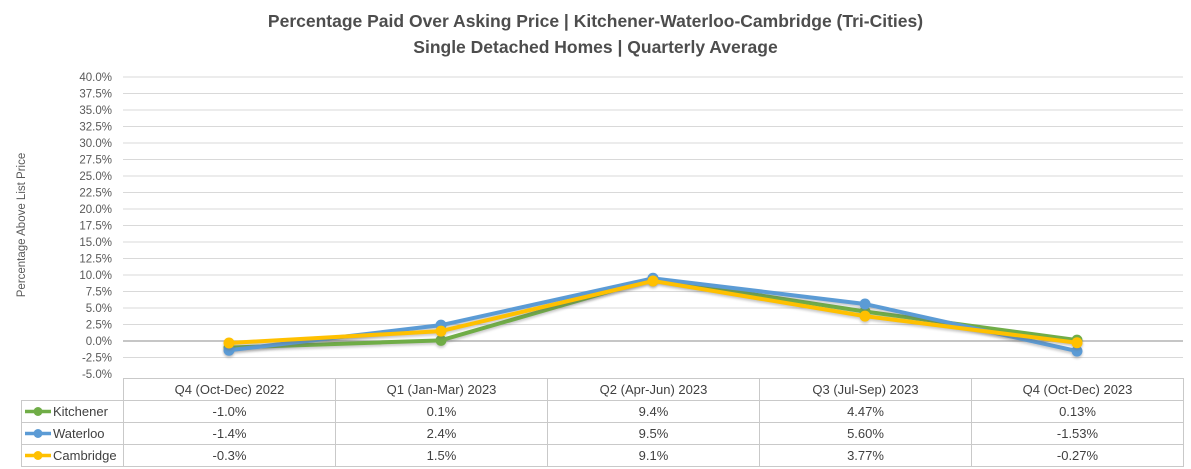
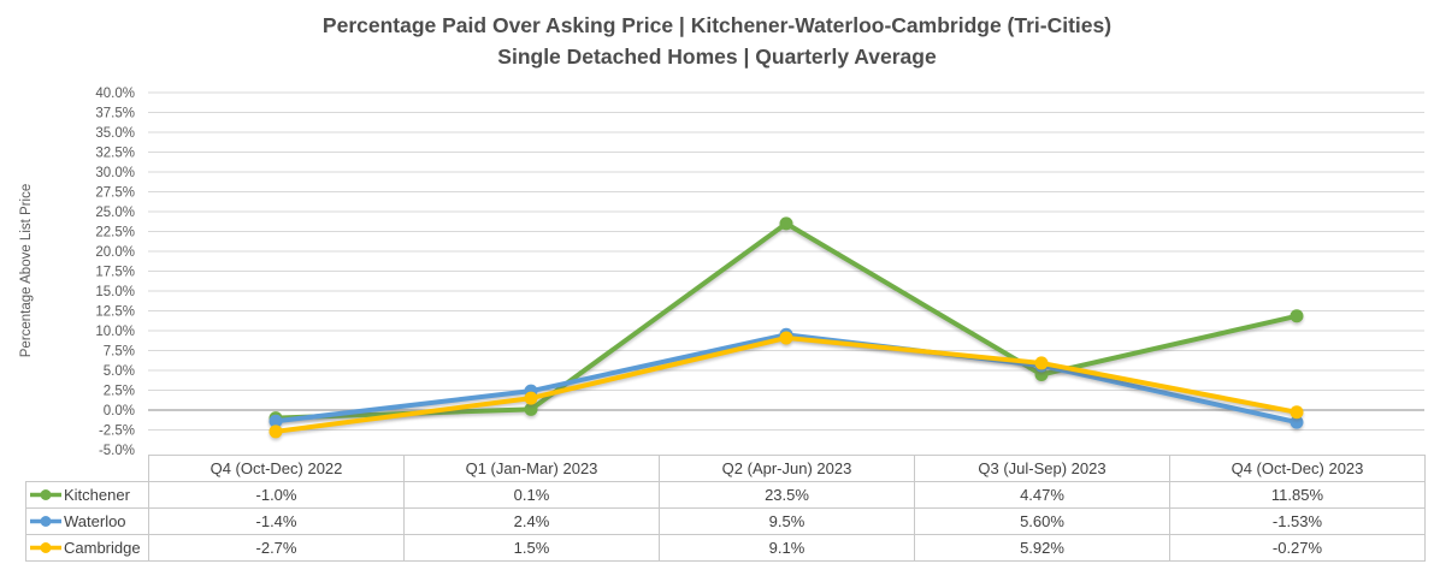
Cambridge/Q4 (Oct-Dec) 2022: -0.3% -> -2.7%
Kitchener/Q2 (Apr-Jun) 2023: 9.4% -> 23.5%
Cambridge/Q3 (Jul-Sep) 2023: 3.77% -> 5.92%
Kitchener/Q4 (Oct-Dec) 2023: 0.13% -> 11.85%
